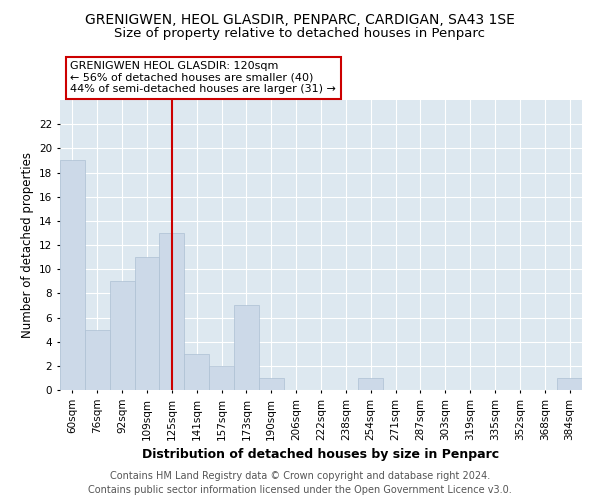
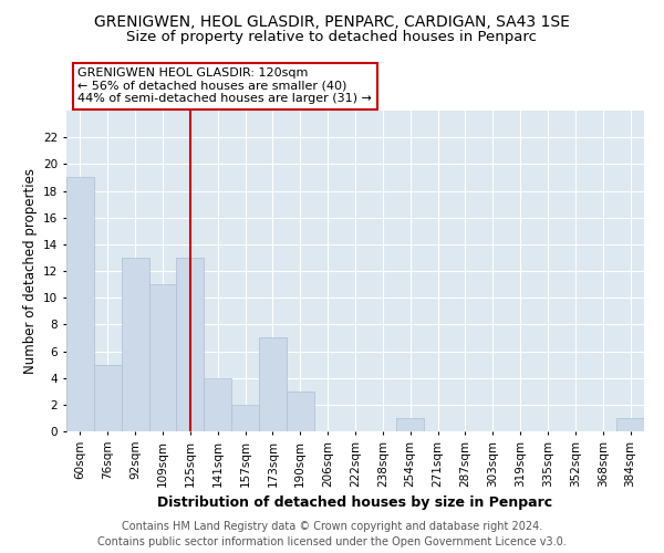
92sqm: 9 -> 13
141sqm: 3 -> 4
190sqm: 1 -> 3
